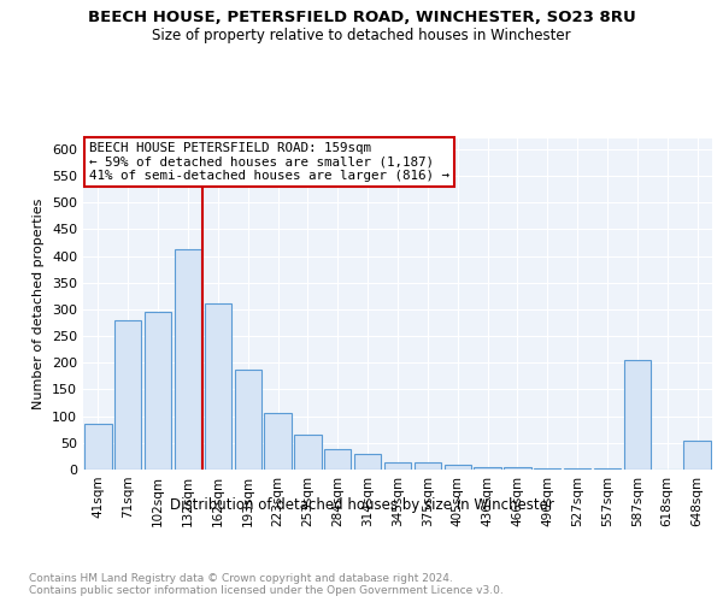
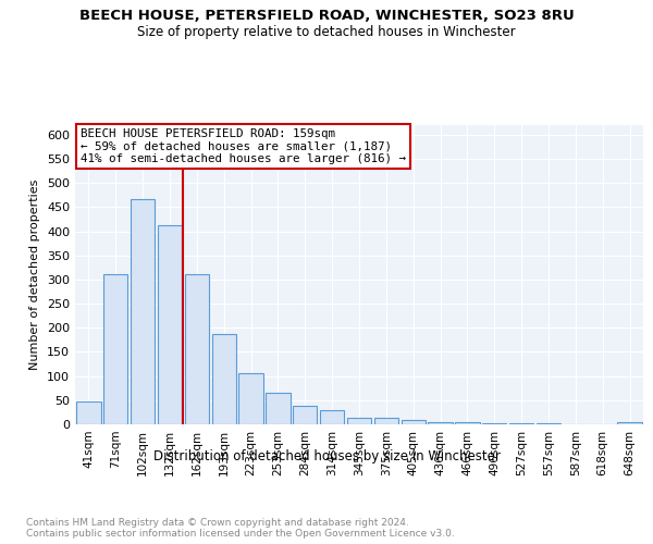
41sqm: 85 -> 47
71sqm: 280 -> 312
102sqm: 295 -> 467
587sqm: 205 -> 1
648sqm: 55 -> 4
